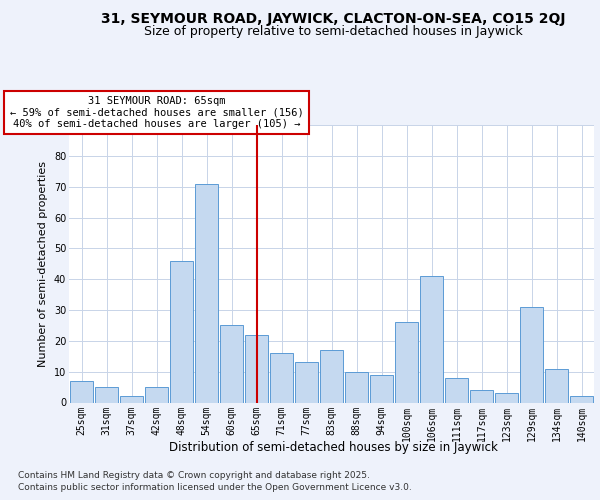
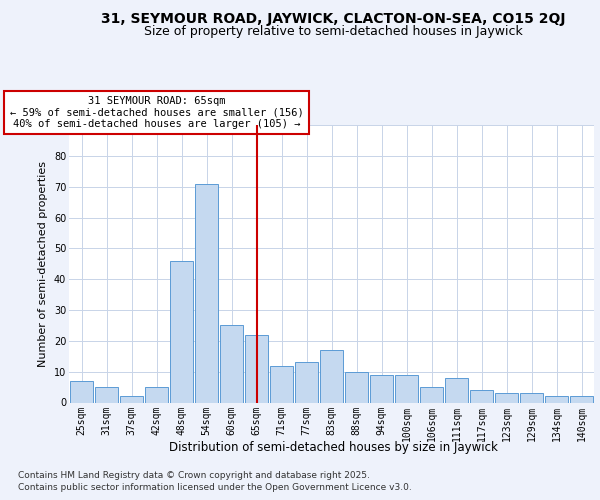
71sqm: 16 -> 12
100sqm: 26 -> 9
106sqm: 41 -> 5
129sqm: 31 -> 3
134sqm: 11 -> 2
